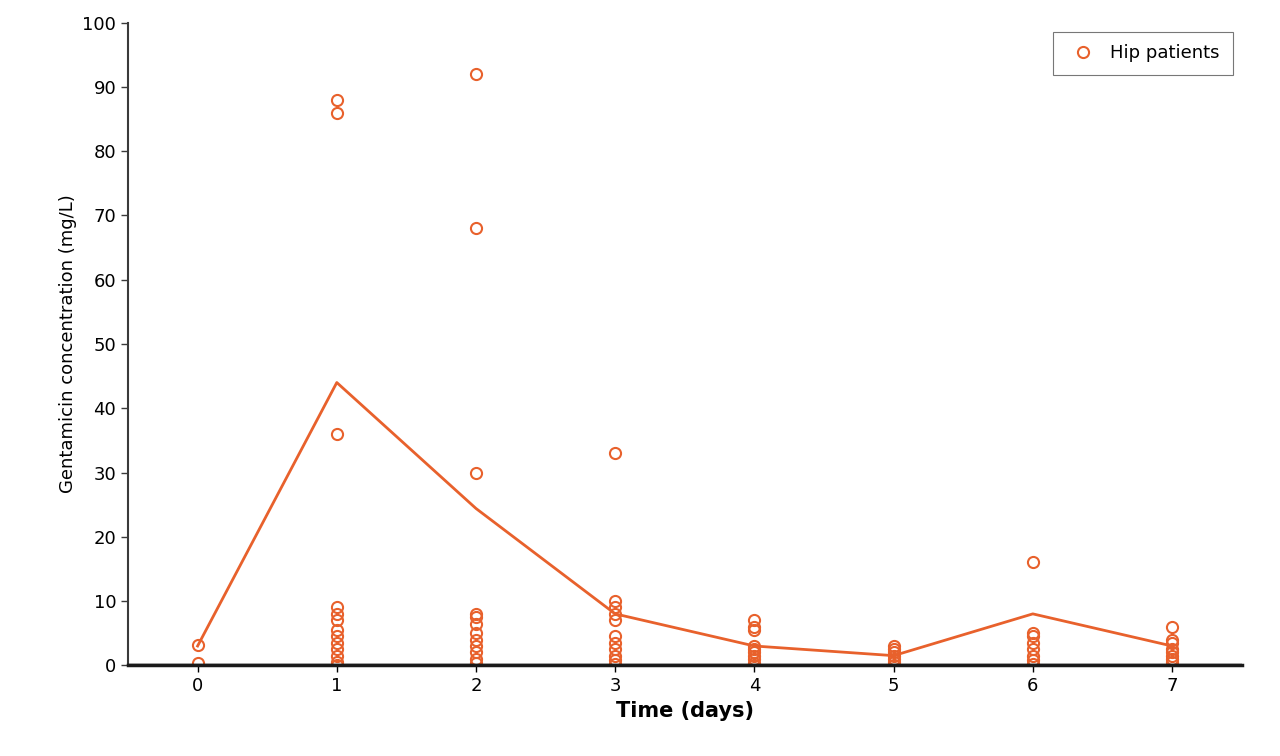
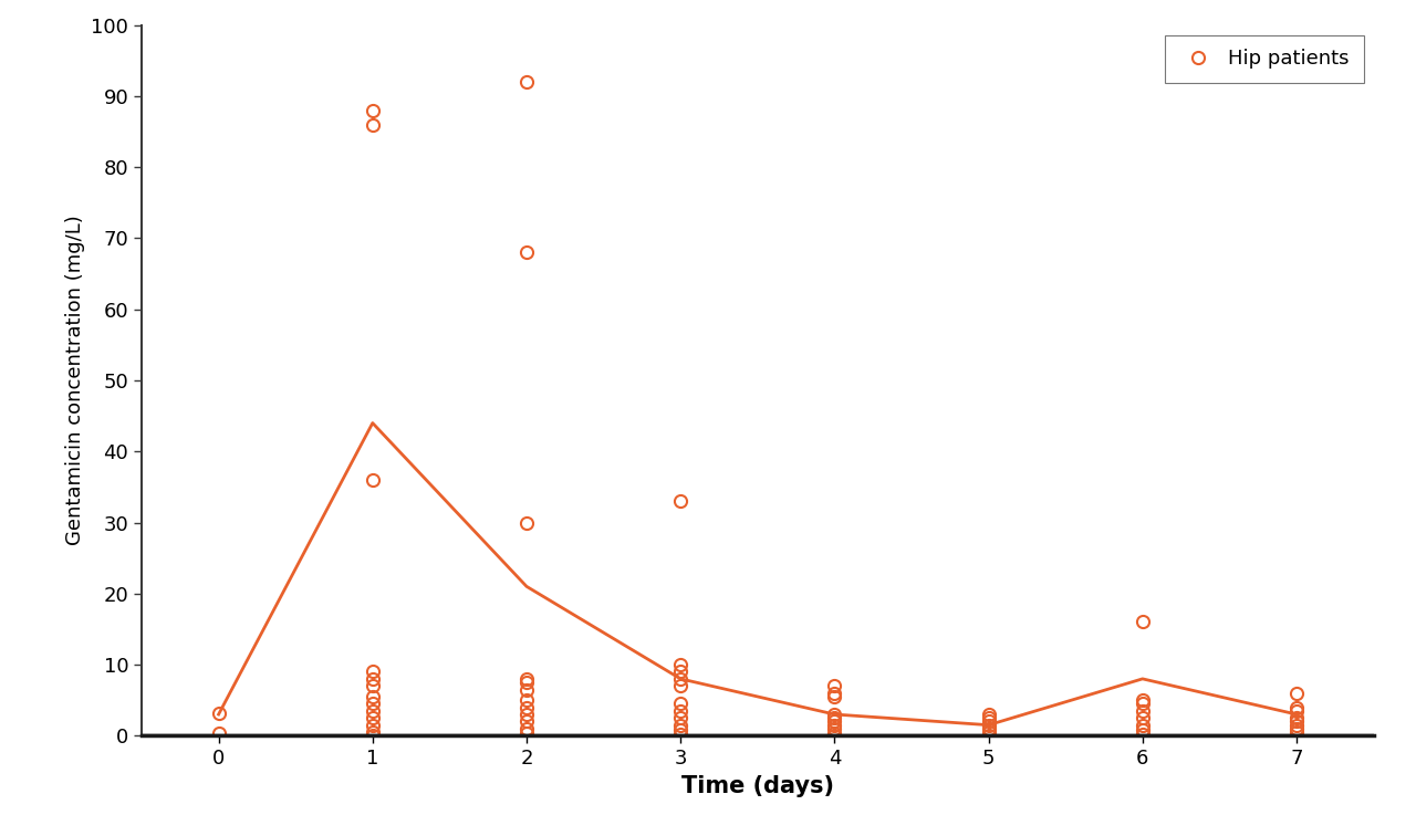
2: 24.4 -> 21.0
